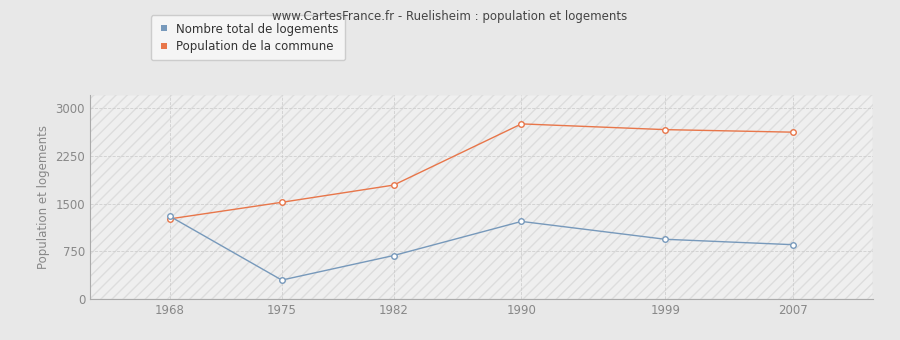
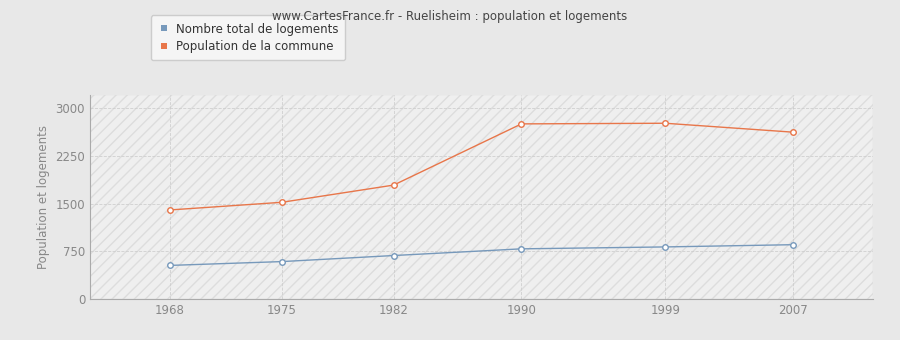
Nombre total de logements/1968: 1300 -> 530
Population de la commune/1968: 1260 -> 1400
Nombre total de logements/1975: 300 -> 590
Nombre total de logements/1990: 1220 -> 790
Nombre total de logements/1999: 940 -> 820
Population de la commune/1999: 2660 -> 2760
